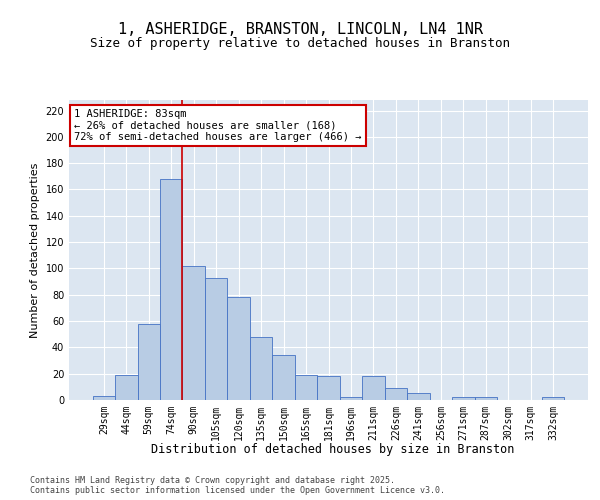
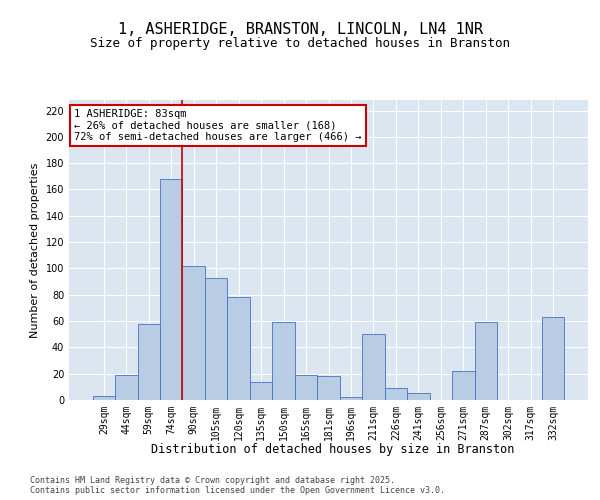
135sqm: 48 -> 14
150sqm: 34 -> 59
211sqm: 18 -> 50
271sqm: 2 -> 22
287sqm: 2 -> 59
332sqm: 2 -> 63
